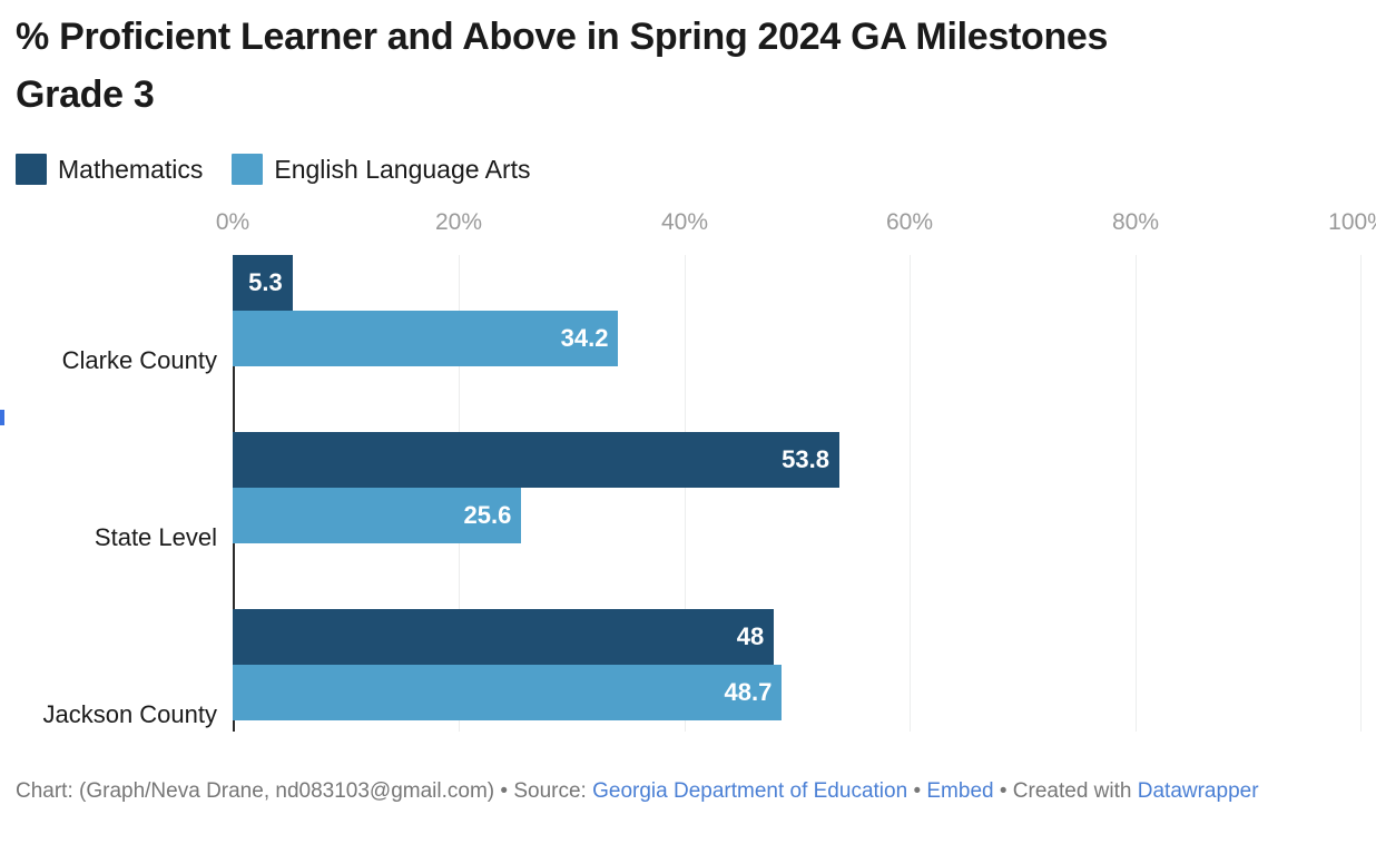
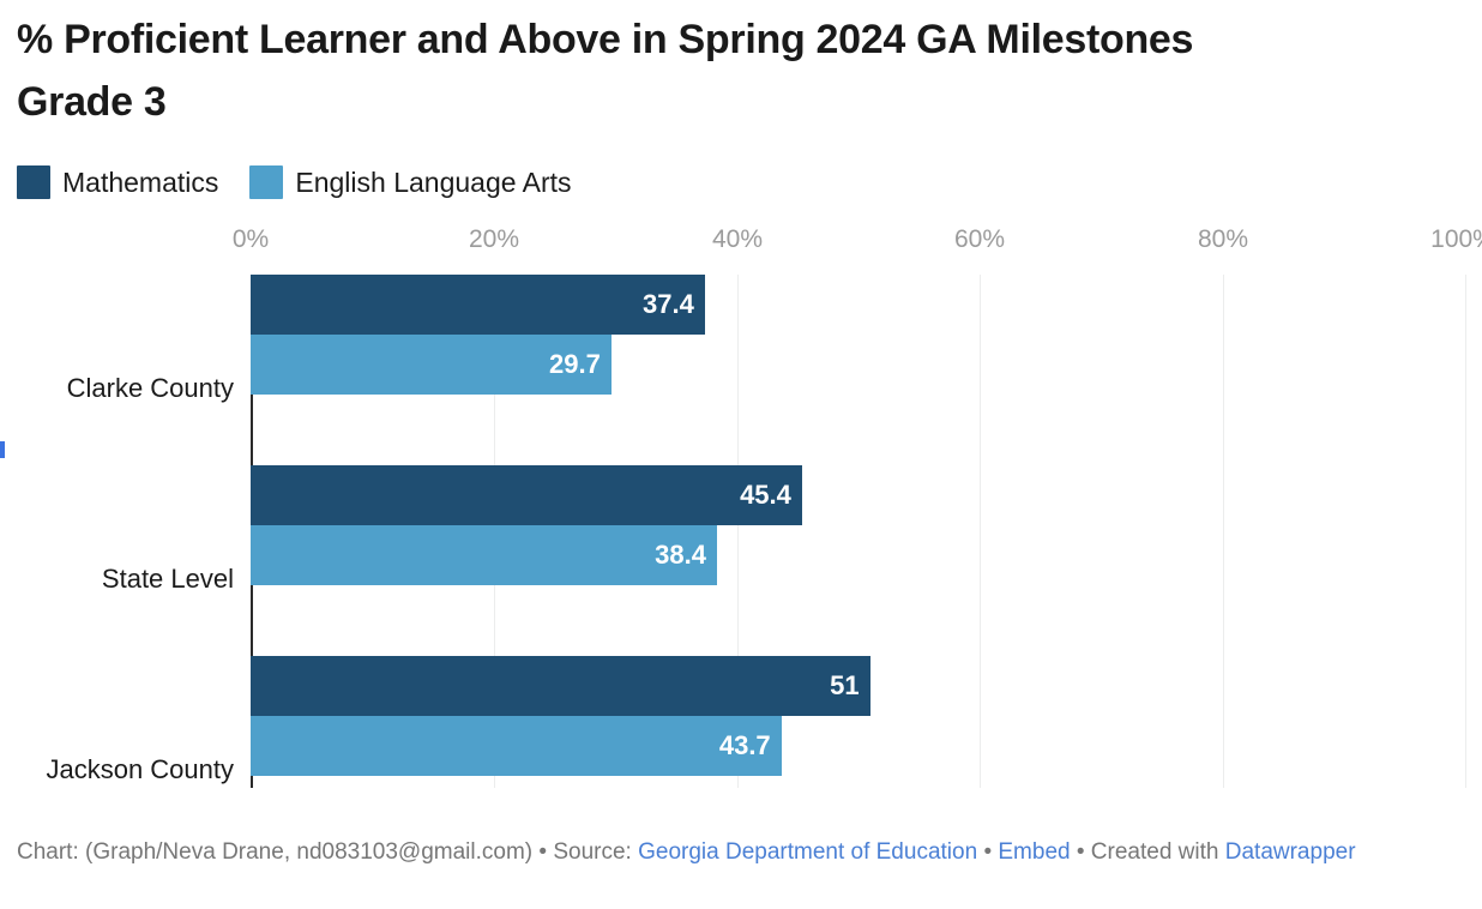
Mathematics/Clarke County: 5.3 -> 37.4
English Language Arts/Clarke County: 34.2 -> 29.7
Mathematics/State Level: 53.8 -> 45.4
English Language Arts/State Level: 25.6 -> 38.4
Mathematics/Jackson County: 48 -> 51
English Language Arts/Jackson County: 48.7 -> 43.7
